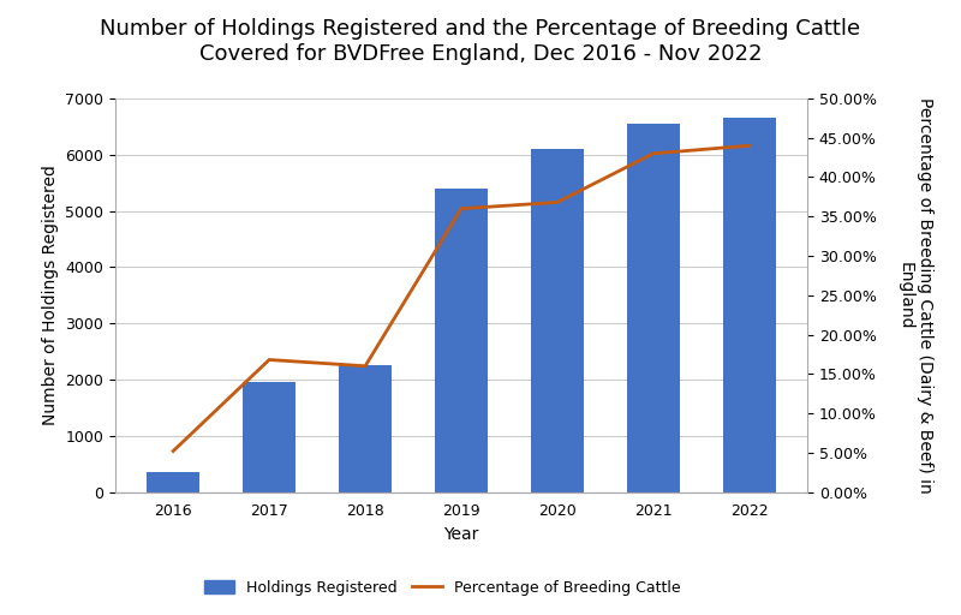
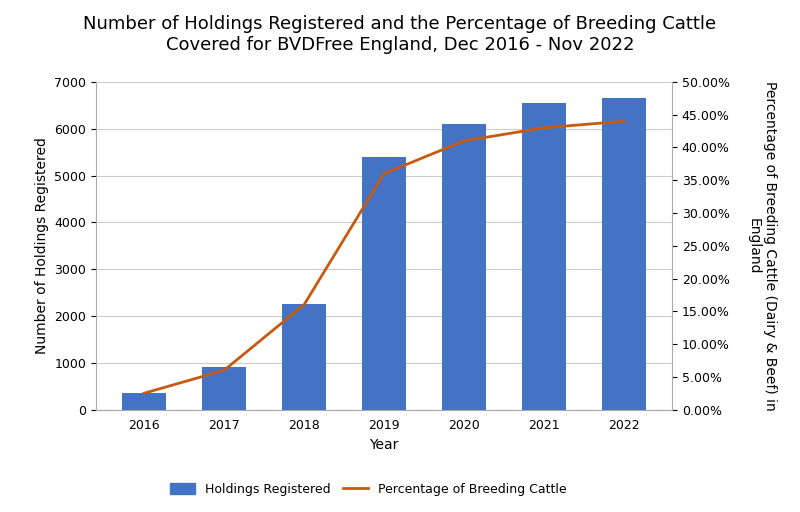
Percentage of Breeding Cattle/2016: 5.2% -> 2.5%
Holdings Registered/2017: 1950 -> 900
Percentage of Breeding Cattle/2017: 16.8% -> 6.0%
Percentage of Breeding Cattle/2020: 36.8% -> 41.0%
